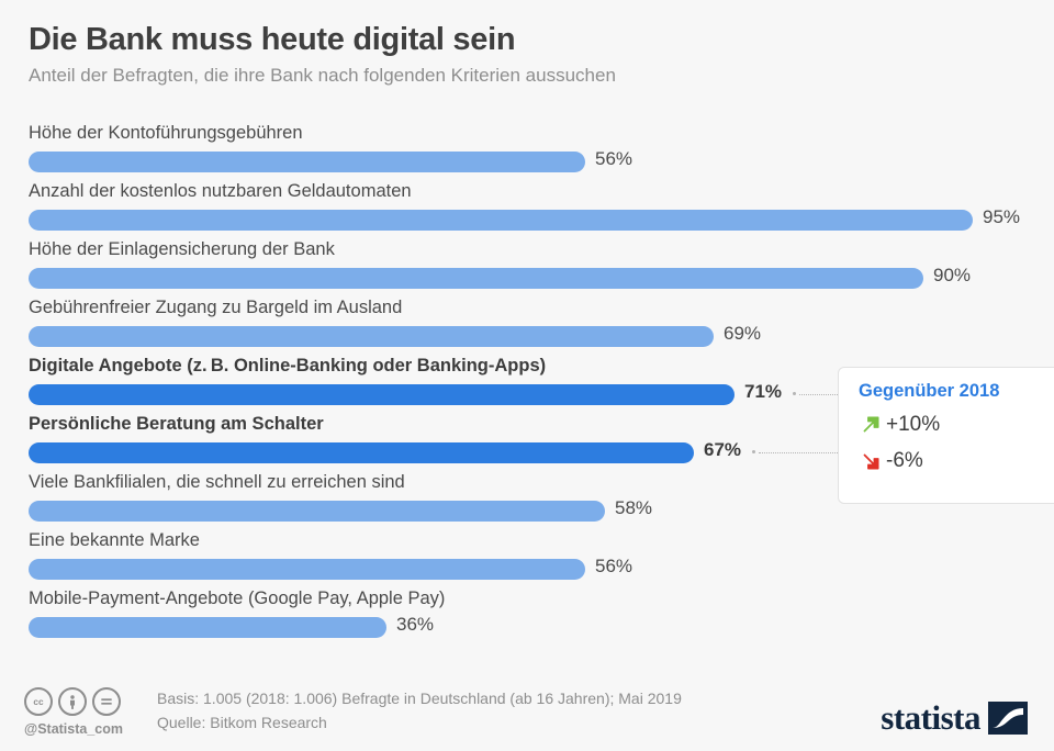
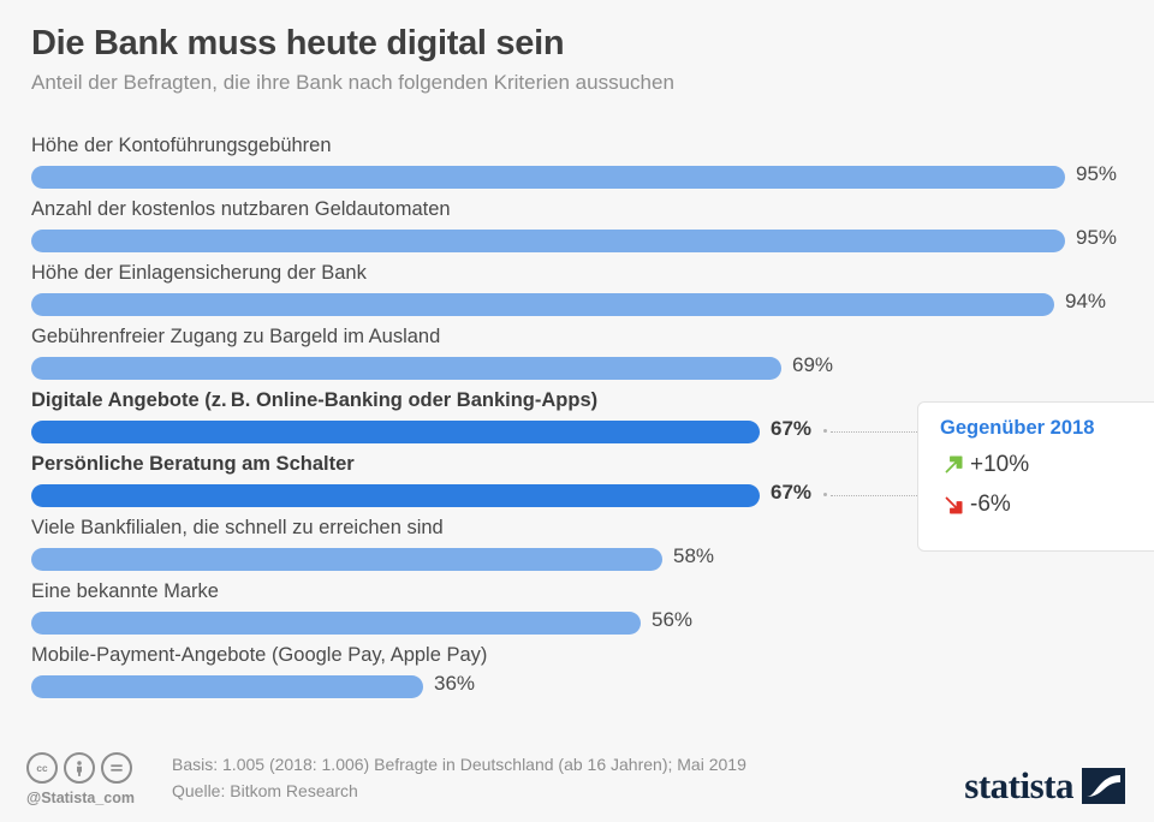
Höhe der Kontoführungsgebühren: 56% -> 95%
Höhe der Einlagensicherung der Bank: 90% -> 94%
Digitale Angebote (z. B. Online-Banking oder Banking-Apps): 71% -> 67%
